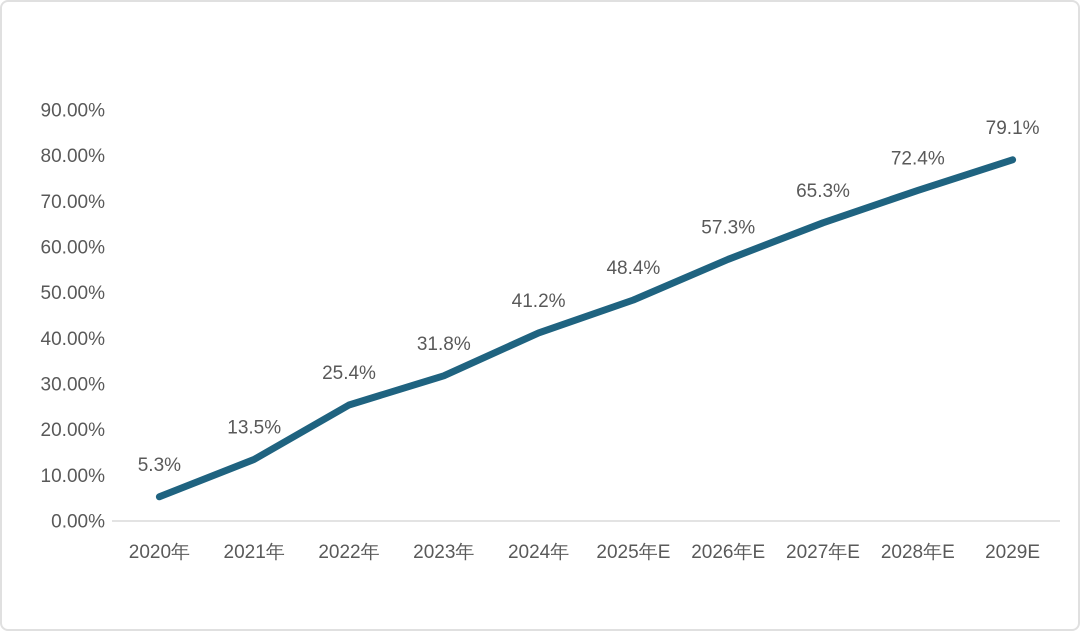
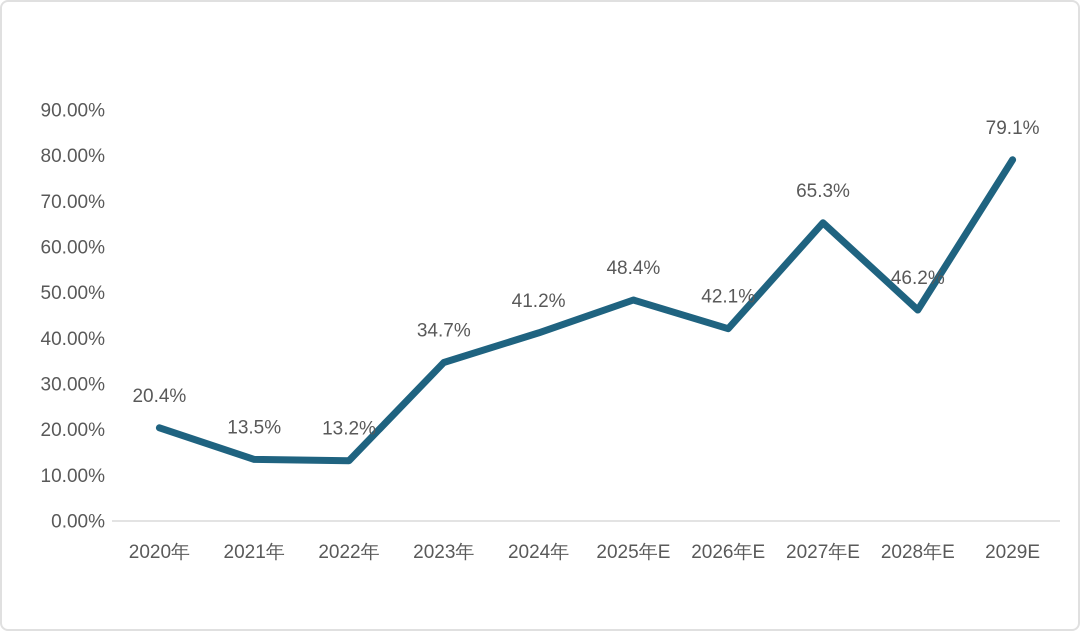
2020年: 5.3% -> 20.4%
2022年: 25.4% -> 13.2%
2023年: 31.8% -> 34.7%
2026年E: 57.3% -> 42.1%
2028年E: 72.4% -> 46.2%
